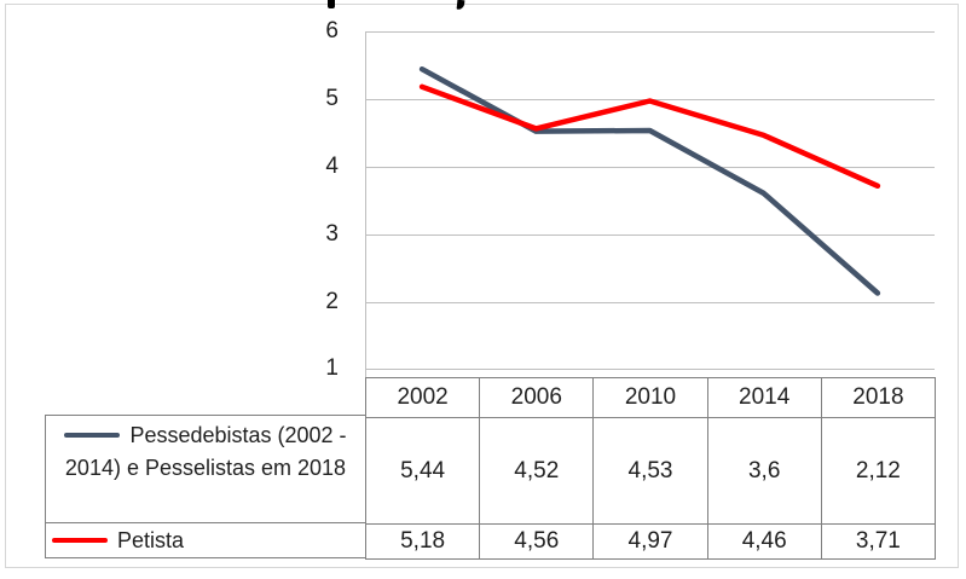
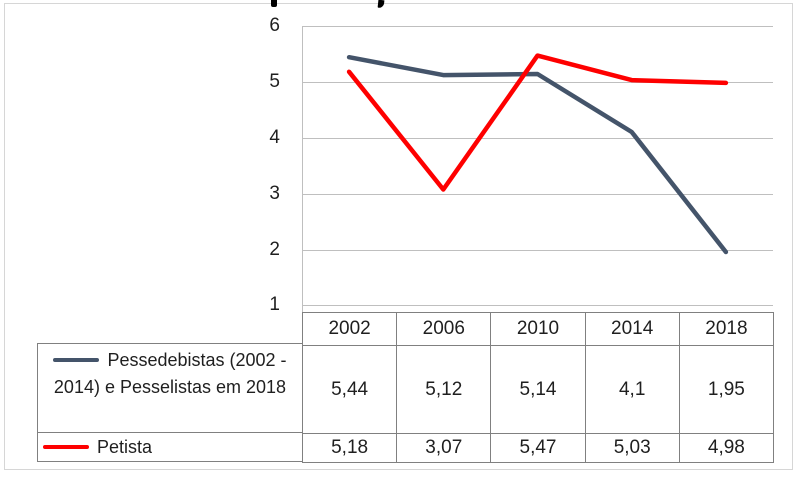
Pessedebistas (2002 - 2014) e Pesselistas em 2018/2006: 4,52 -> 5,12
Petista/2006: 4,56 -> 3,07
Pessedebistas (2002 - 2014) e Pesselistas em 2018/2010: 4,53 -> 5,14
Petista/2010: 4,97 -> 5,47
Pessedebistas (2002 - 2014) e Pesselistas em 2018/2014: 3,6 -> 4,1
Petista/2014: 4,46 -> 5,03
Pessedebistas (2002 - 2014) e Pesselistas em 2018/2018: 2,12 -> 1,95
Petista/2018: 3,71 -> 4,98
